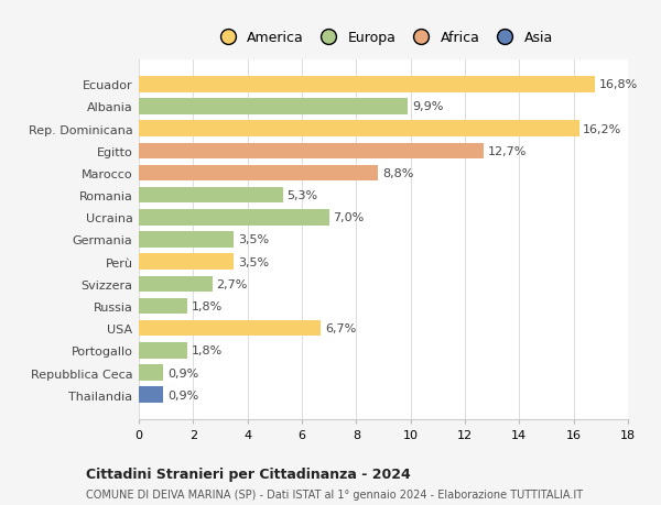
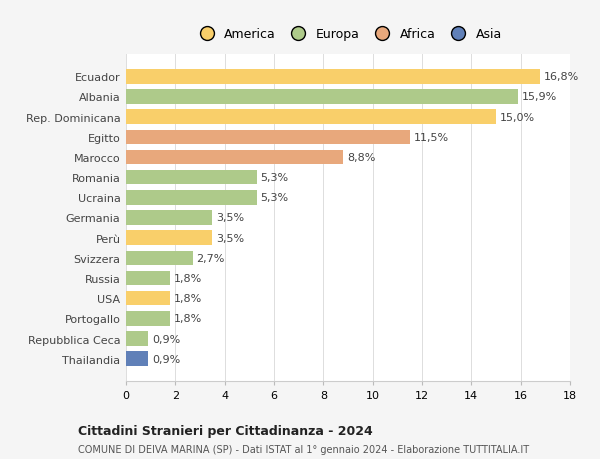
Albania: 9,9% -> 15,9%
Rep. Dominicana: 16,2% -> 15,0%
Egitto: 12,7% -> 11,5%
Ucraina: 7,0% -> 5,3%
USA: 6,7% -> 1,8%
